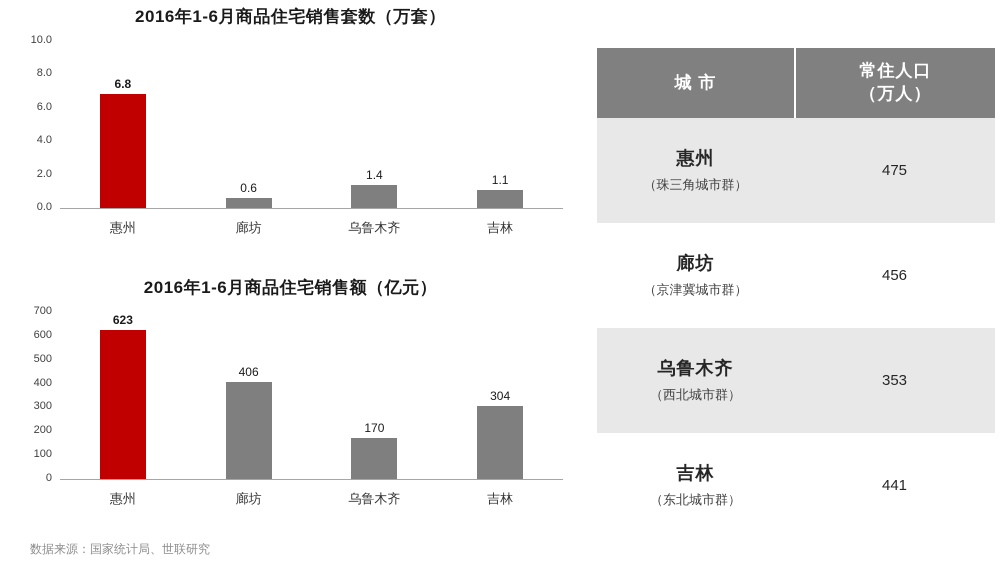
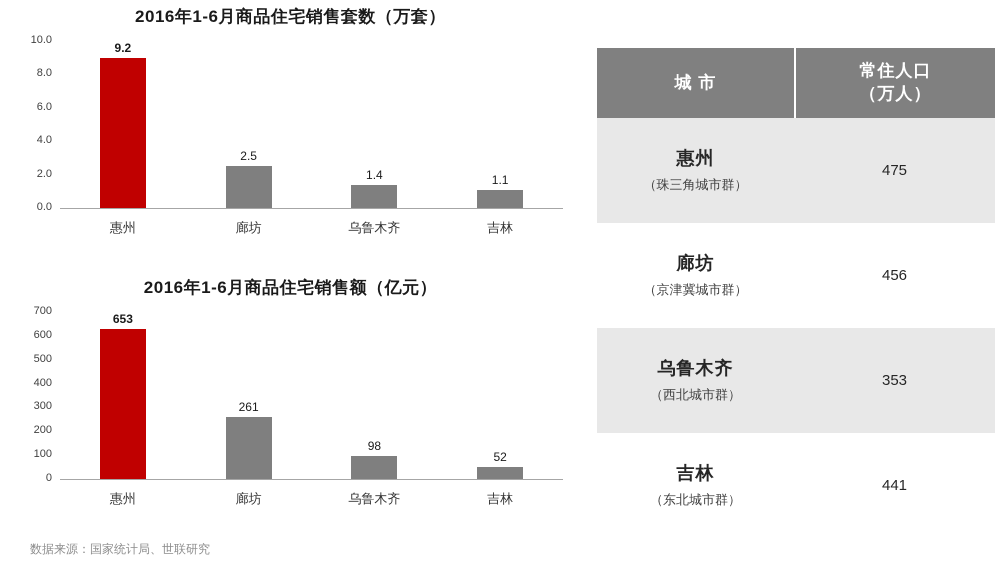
2016年1-6月商品住宅销售套数（万套）/惠州: 6.8 -> 9.2
2016年1-6月商品住宅销售套数（万套）/廊坊: 0.6 -> 2.5
2016年1-6月商品住宅销售额（亿元）/惠州: 623 -> 653
2016年1-6月商品住宅销售额（亿元）/廊坊: 406 -> 261
2016年1-6月商品住宅销售额（亿元）/乌鲁木齐: 170 -> 98
2016年1-6月商品住宅销售额（亿元）/吉林: 304 -> 52
